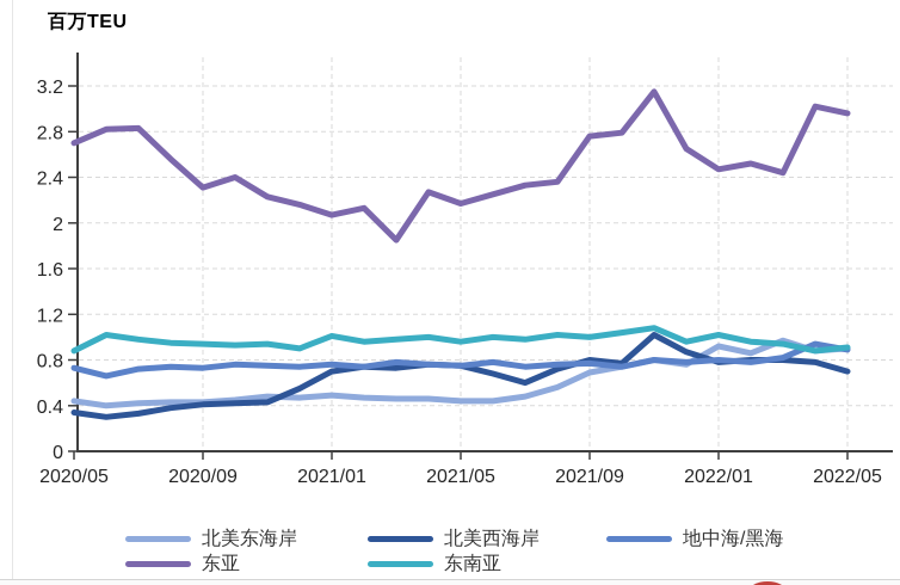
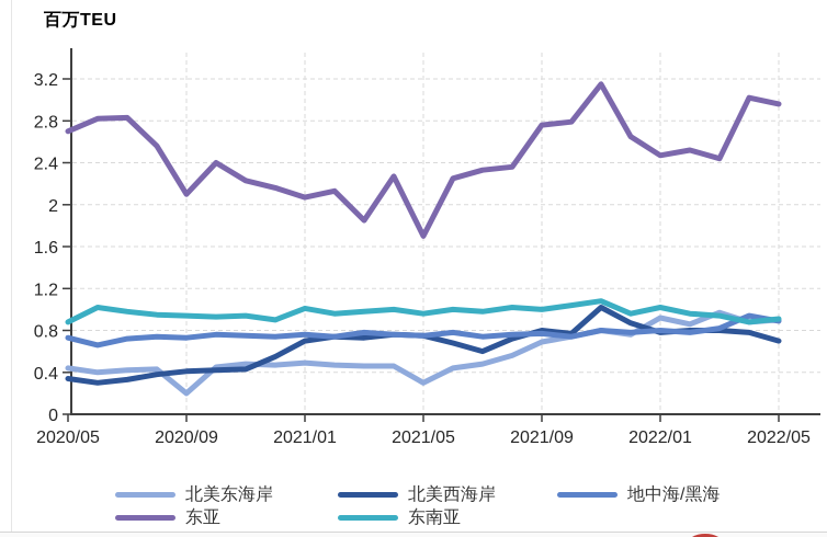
北美东海岸/2020/09: 0.4 -> 0.2
东亚/2020/09: 2.3 -> 2.1
北美东海岸/2021/05: 0.4 -> 0.3
东亚/2021/05: 2.2 -> 1.7
